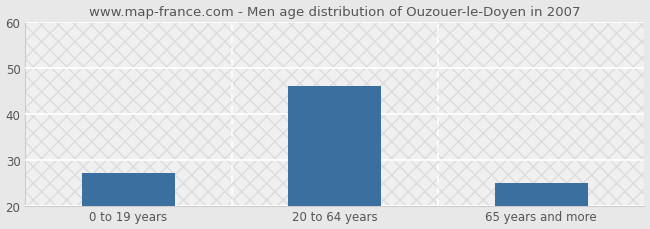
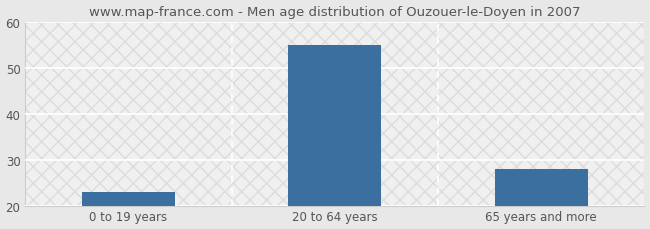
0 to 19 years: 27 -> 23
20 to 64 years: 46 -> 55
65 years and more: 25 -> 28
